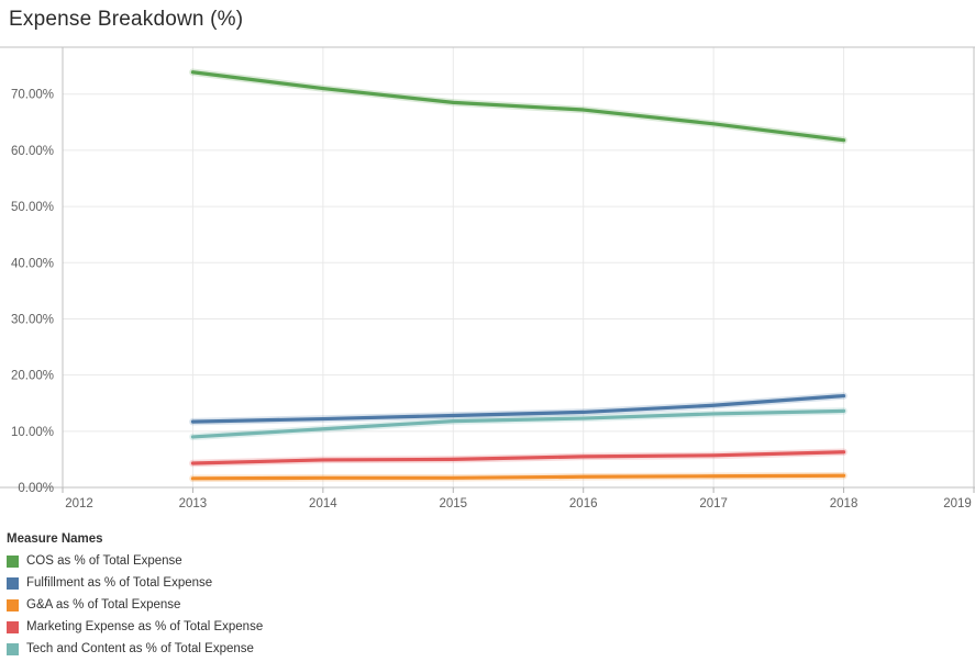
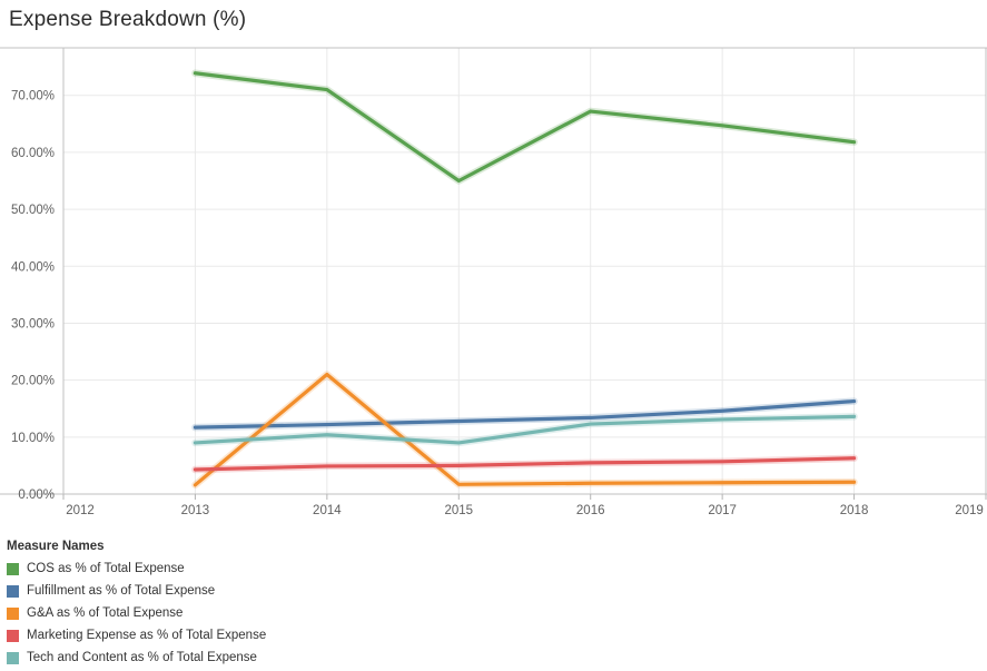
G&A as % of Total Expense/2014: 2% -> 21%
COS as % of Total Expense/2015: 68% -> 55%
Tech and Content as % of Total Expense/2015: 12% -> 9%
